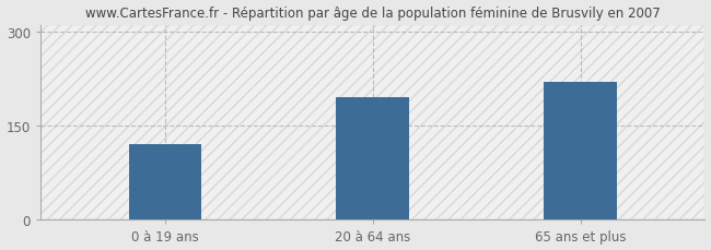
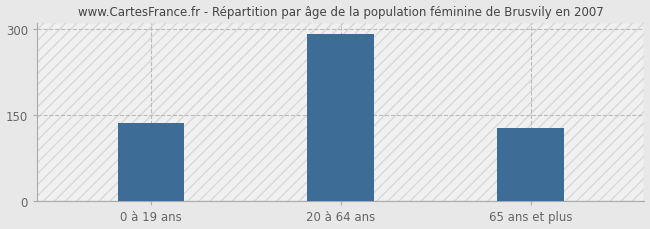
0 à 19 ans: 120 -> 136
20 à 64 ans: 196 -> 291
65 ans et plus: 220 -> 128
